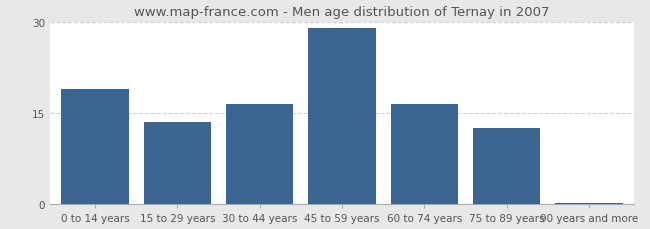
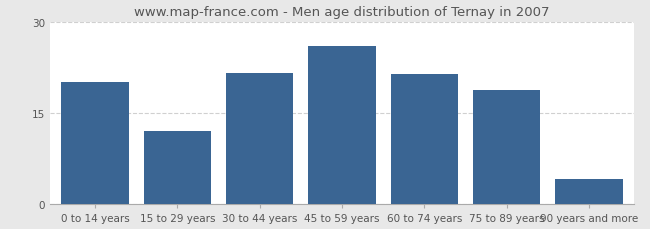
0 to 14 years: 19.0 -> 20.0
15 to 29 years: 13.5 -> 12.0
30 to 44 years: 16.5 -> 21.6
45 to 59 years: 29.0 -> 26.0
60 to 74 years: 16.5 -> 21.4
75 to 89 years: 12.5 -> 18.8
90 years and more: 0.3 -> 4.2
